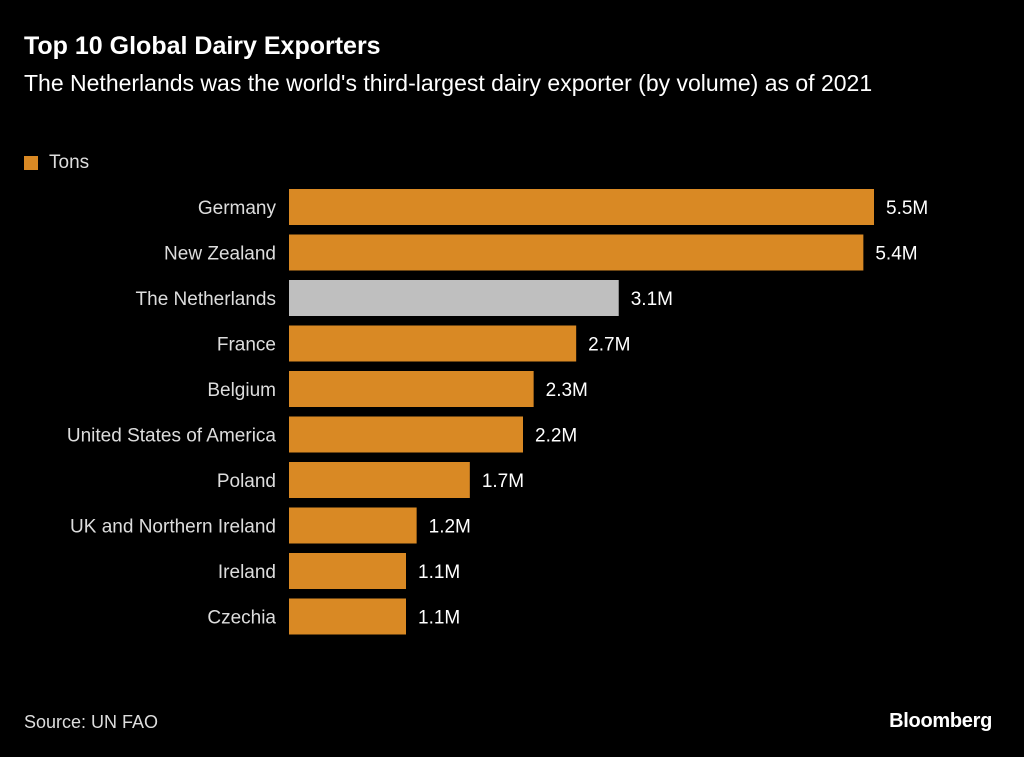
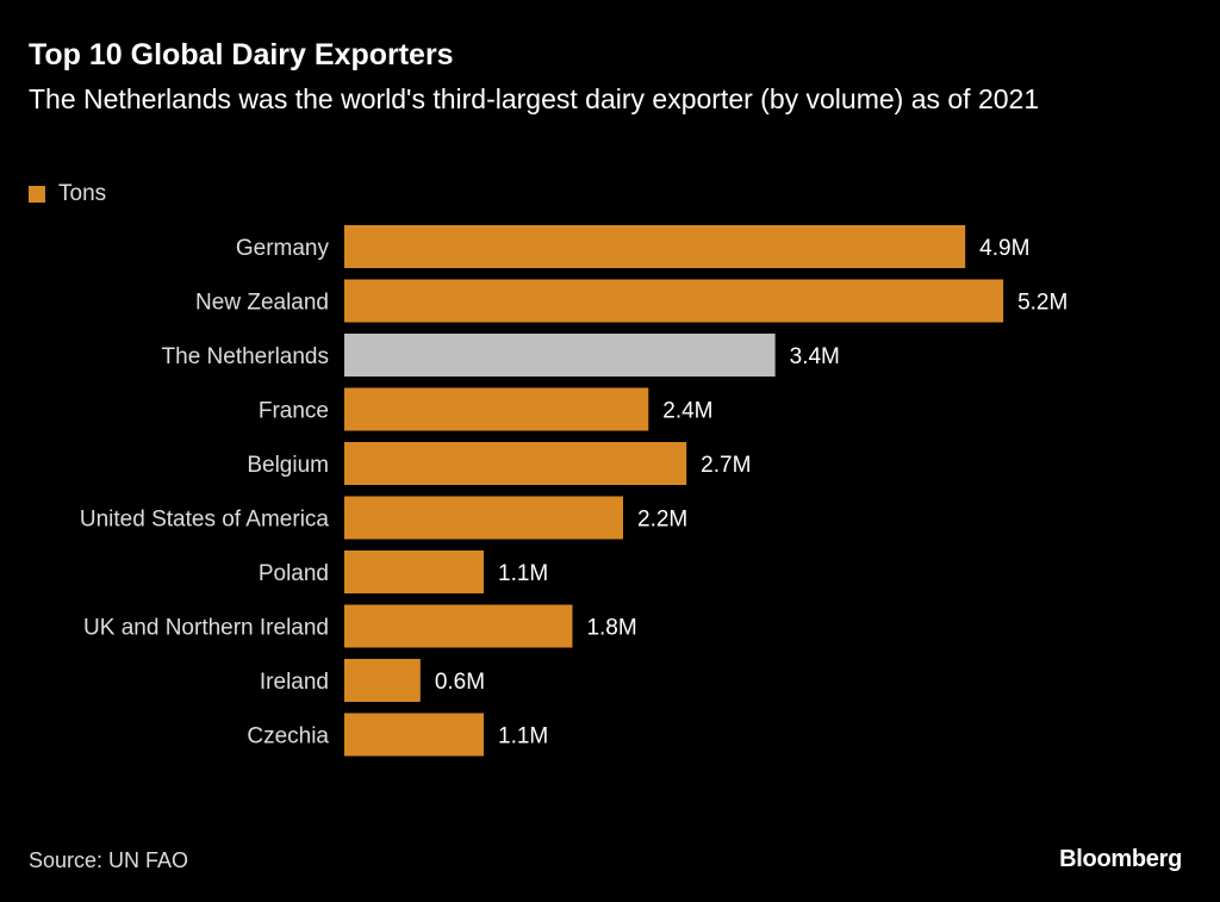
Germany: 5.5M -> 4.9M
New Zealand: 5.4M -> 5.2M
The Netherlands: 3.1M -> 3.4M
France: 2.7M -> 2.4M
Belgium: 2.3M -> 2.7M
Poland: 1.7M -> 1.1M
UK and Northern Ireland: 1.2M -> 1.8M
Ireland: 1.1M -> 0.6M
